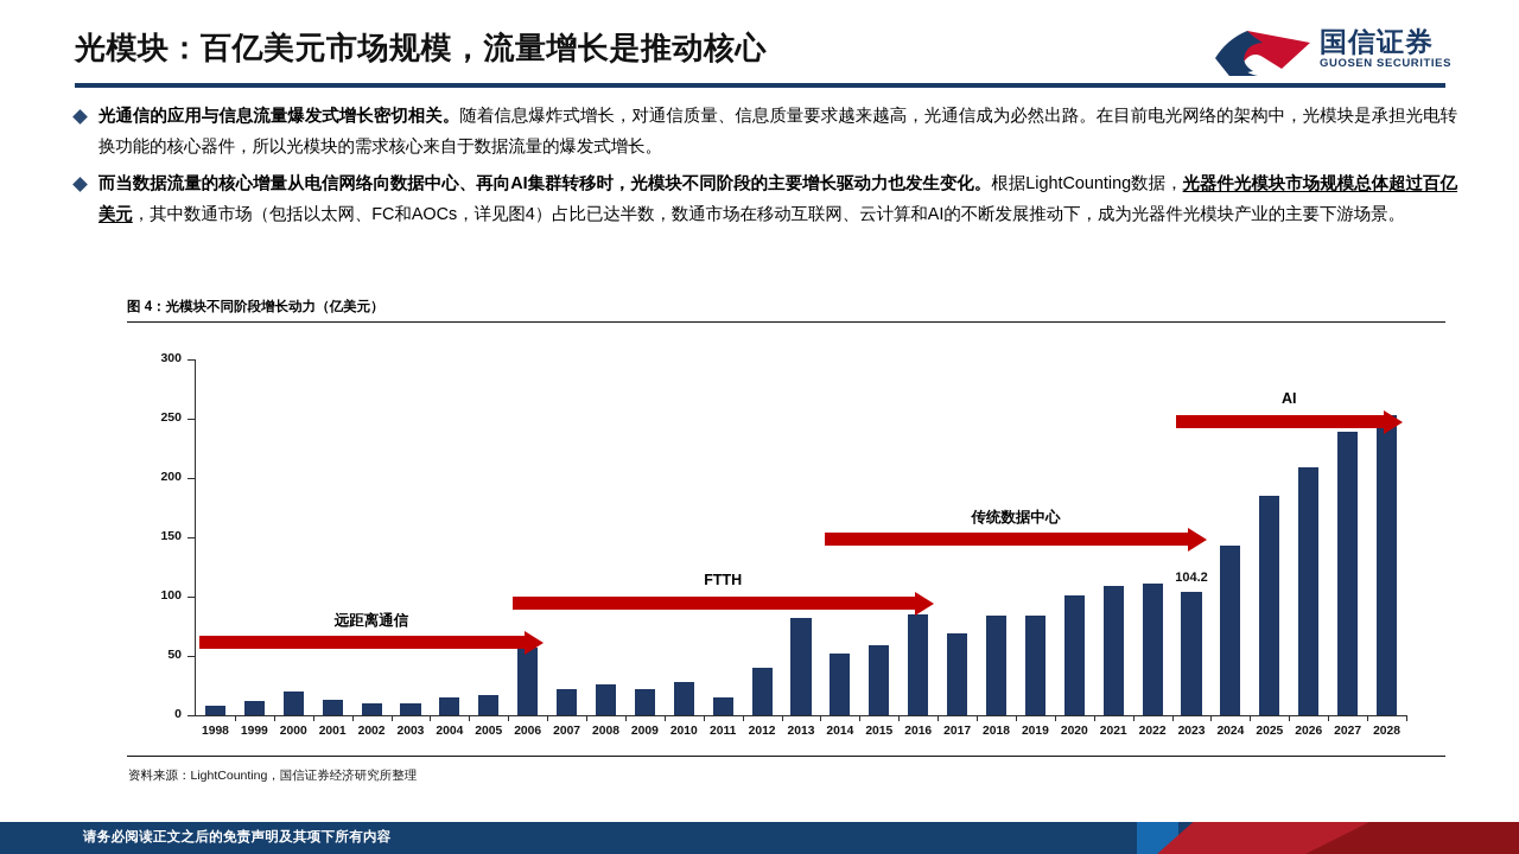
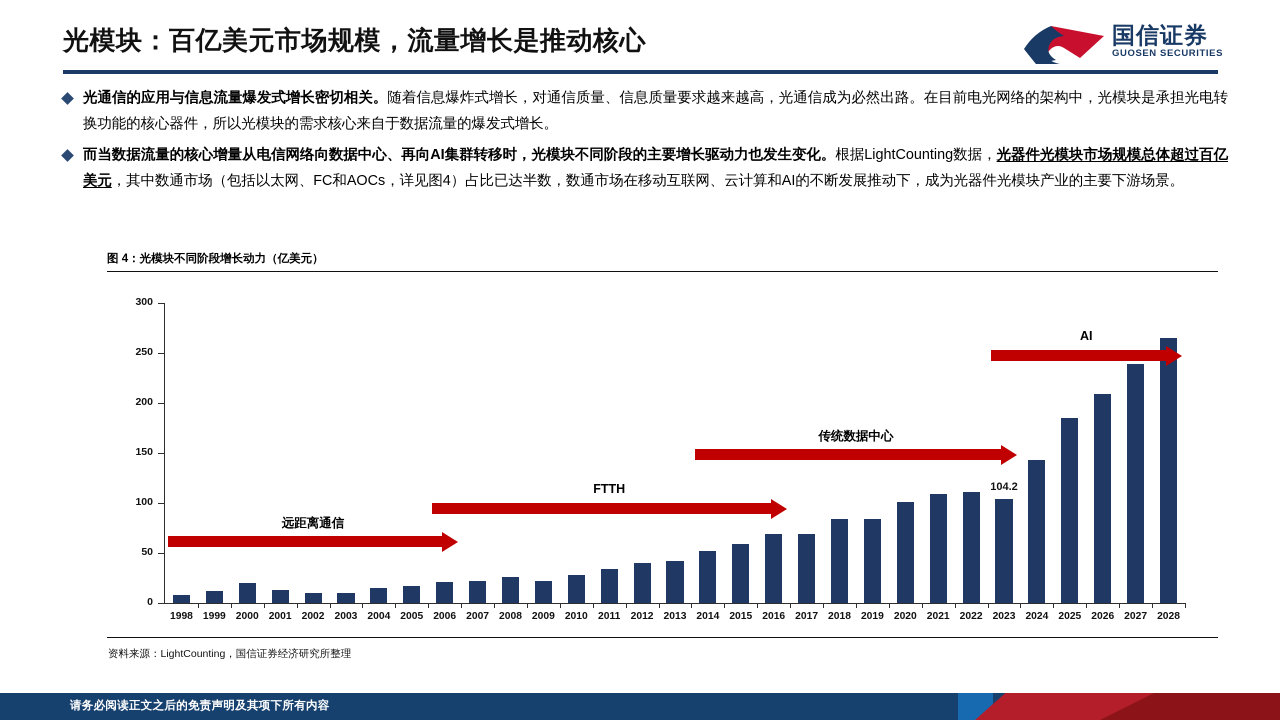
2006: 57 -> 21
2011: 15 -> 34
2013: 82 -> 42
2016: 85 -> 69
2028: 253 -> 265
